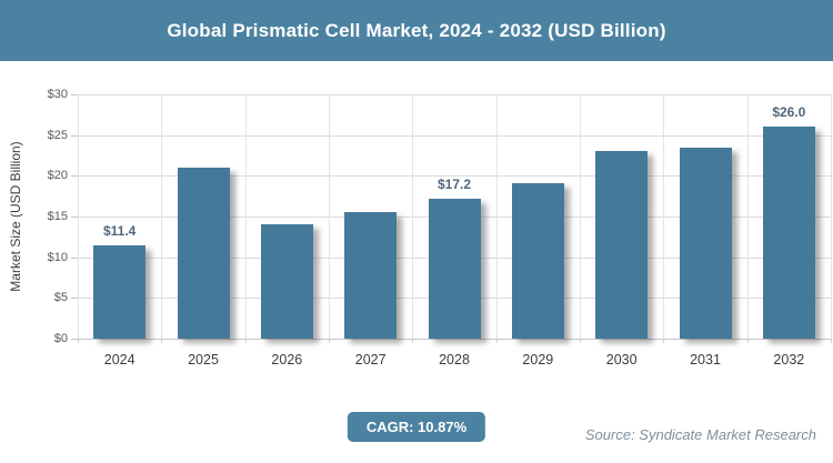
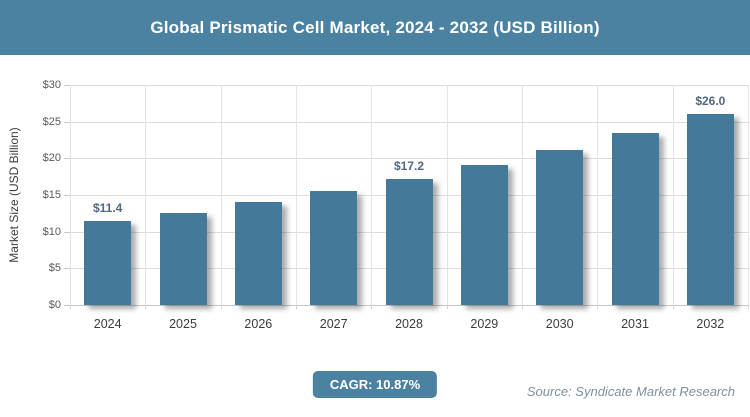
2025: $21 -> $13
2030: $23 -> $21
